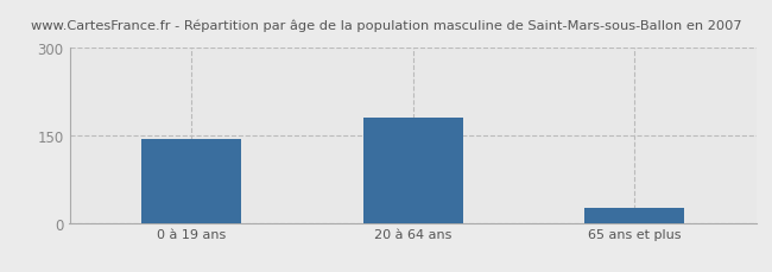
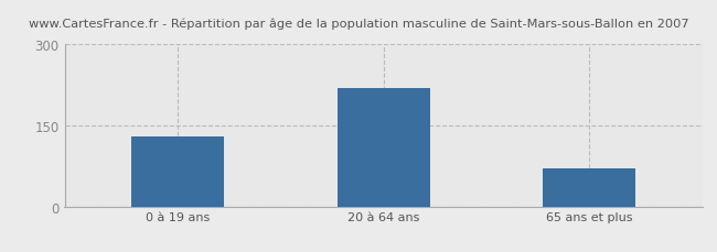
0 à 19 ans: 143 -> 130
20 à 64 ans: 180 -> 220
65 ans et plus: 25 -> 70
